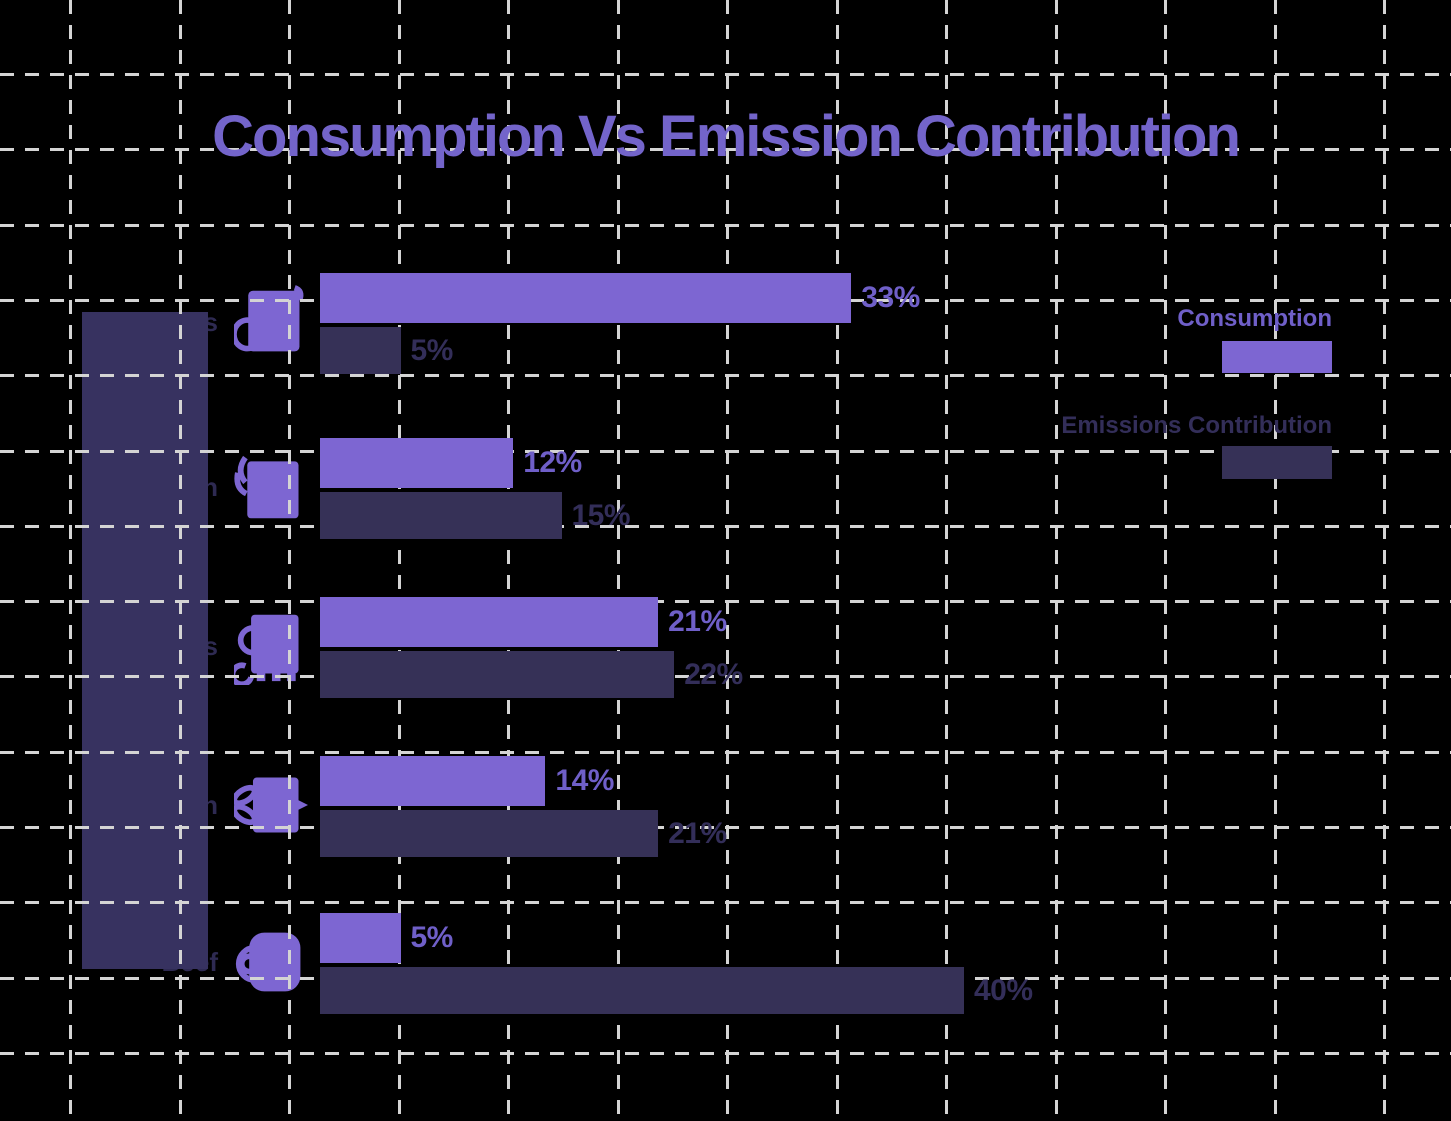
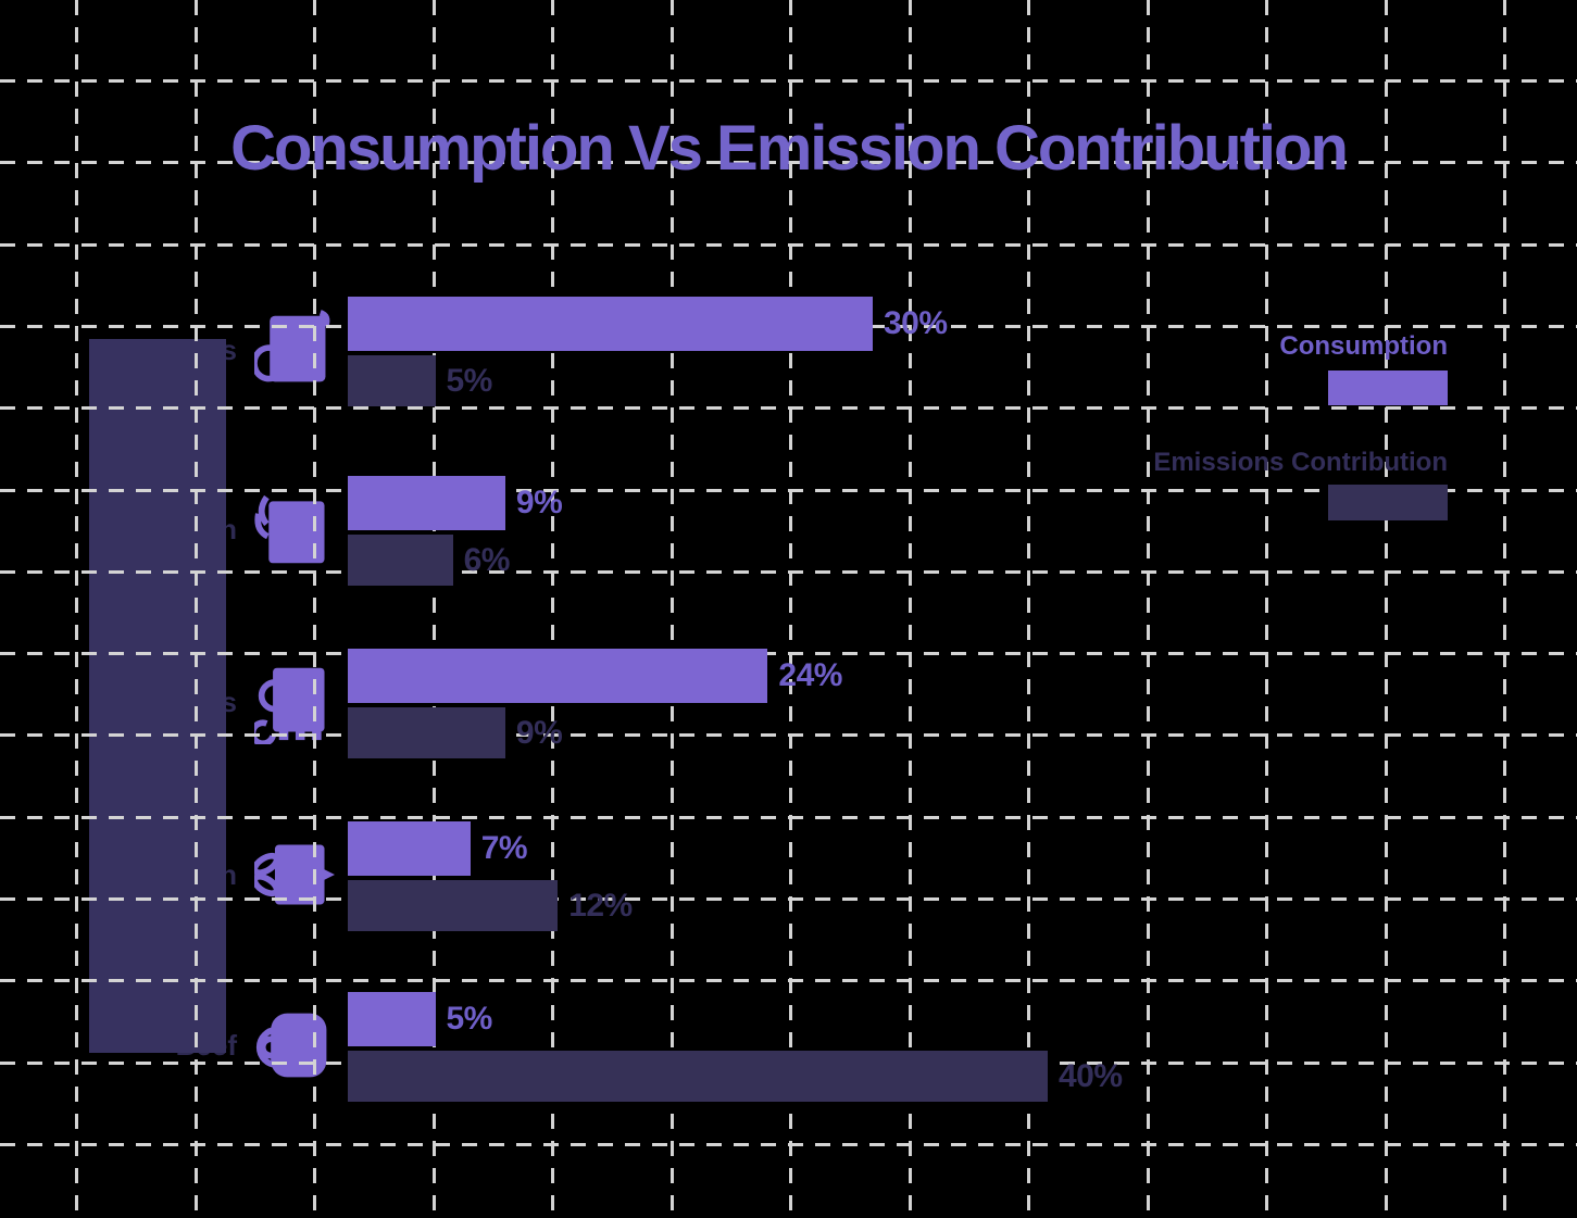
Consumption/Beverages: 33% -> 30%
Consumption/Grain: 12% -> 9%
Emissions Contribution/Grain: 15% -> 6%
Consumption/Vegetables: 21% -> 24%
Emissions Contribution/Vegetables: 22% -> 9%
Consumption/Cotton: 14% -> 7%
Emissions Contribution/Cotton: 21% -> 12%
